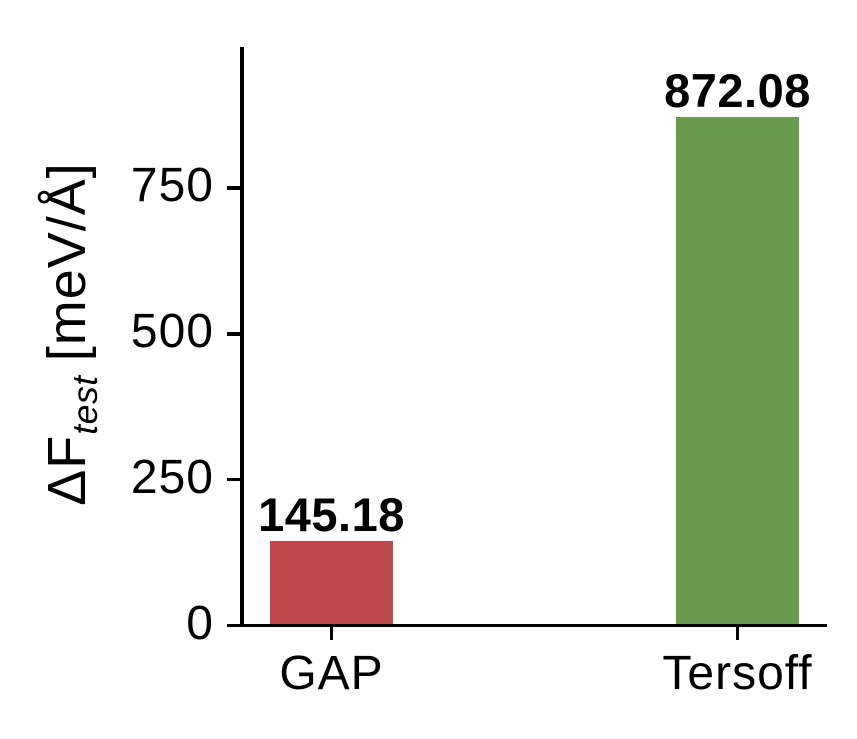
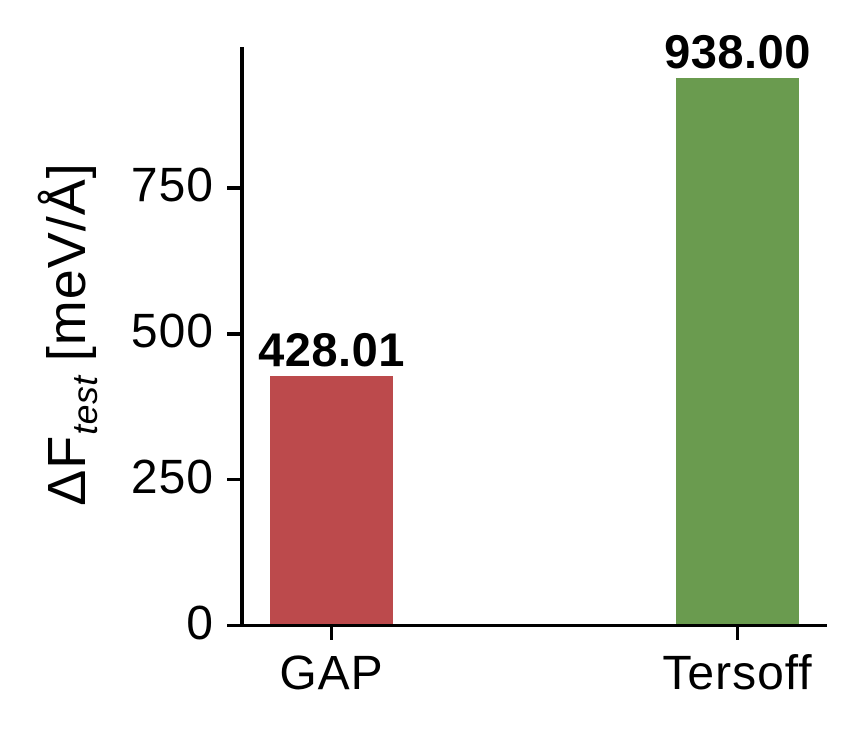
GAP: 145.18 -> 428.01
Tersoff: 872.08 -> 938.00
